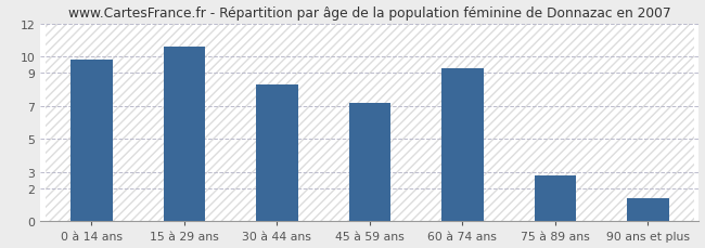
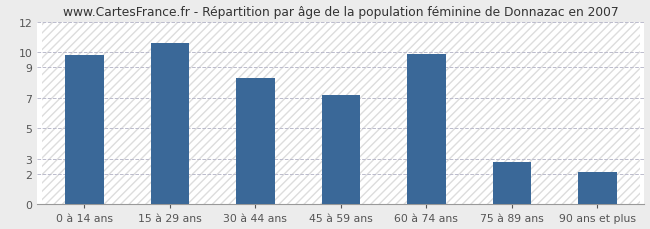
60 à 74 ans: 9.3 -> 9.9
90 ans et plus: 1.4 -> 2.1
